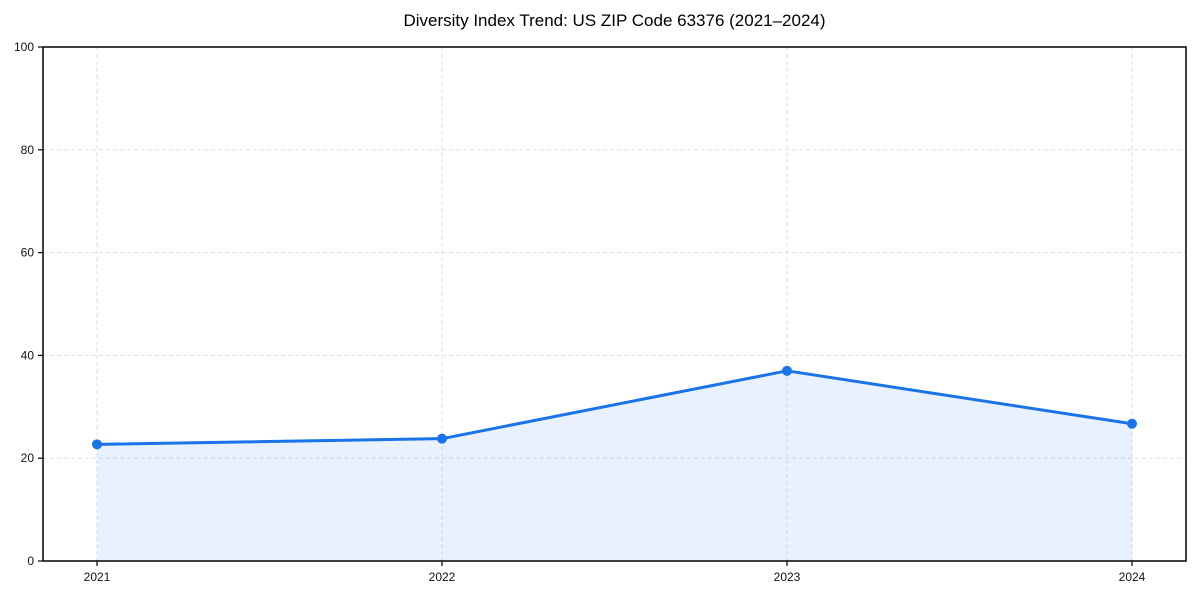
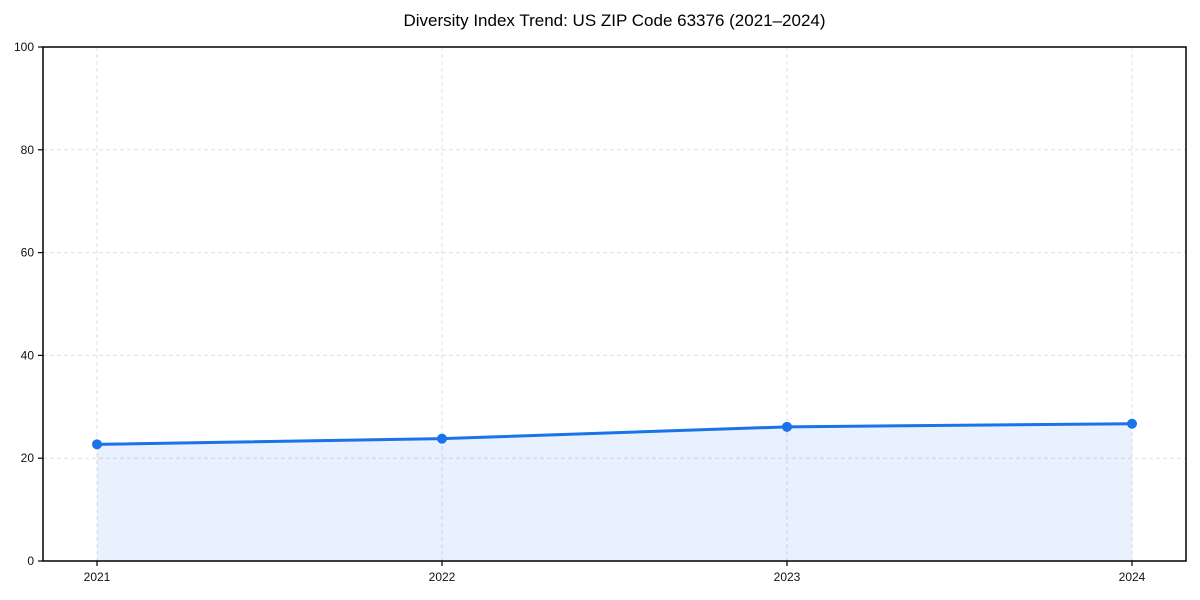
2023: 37 -> 26
